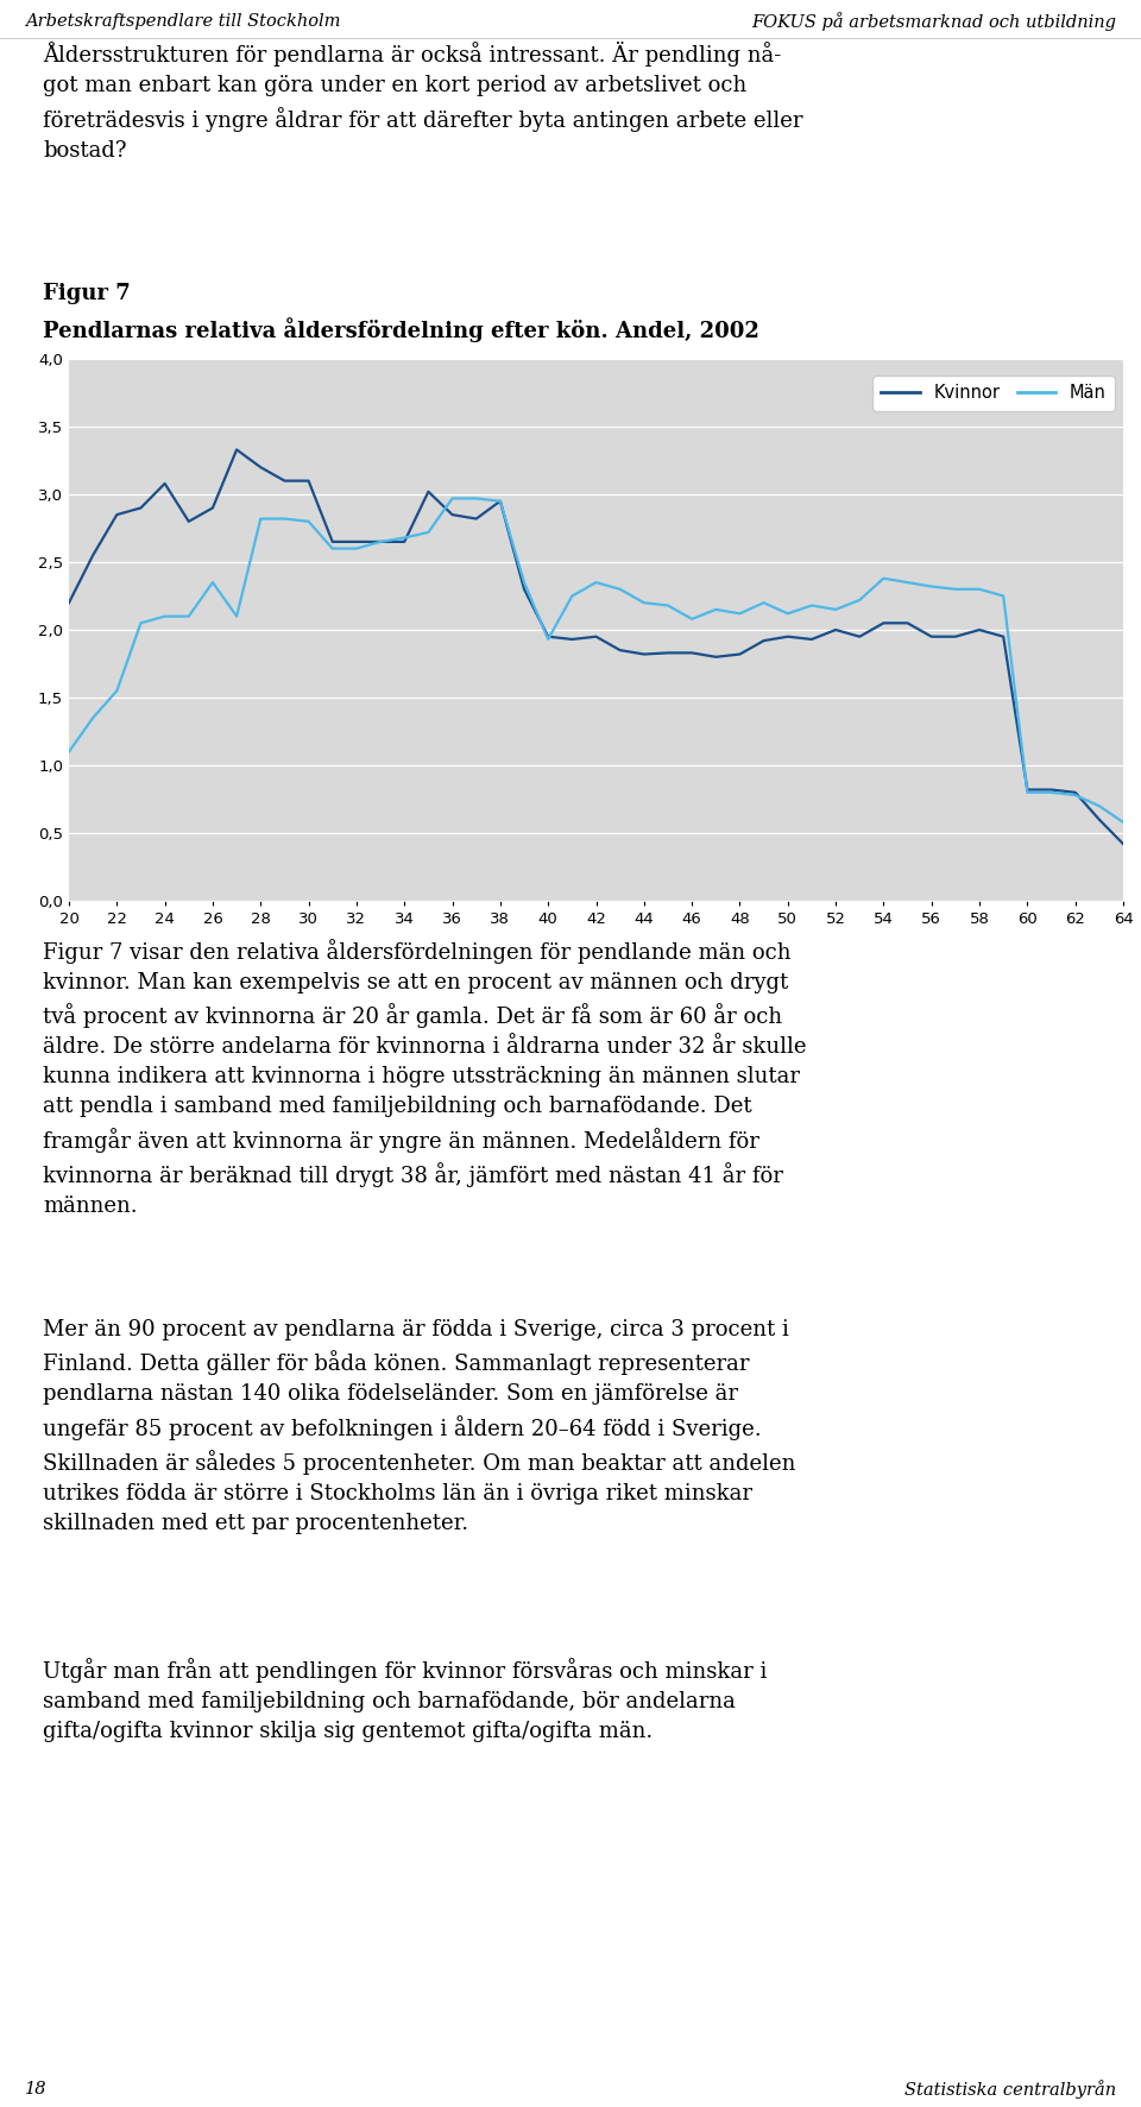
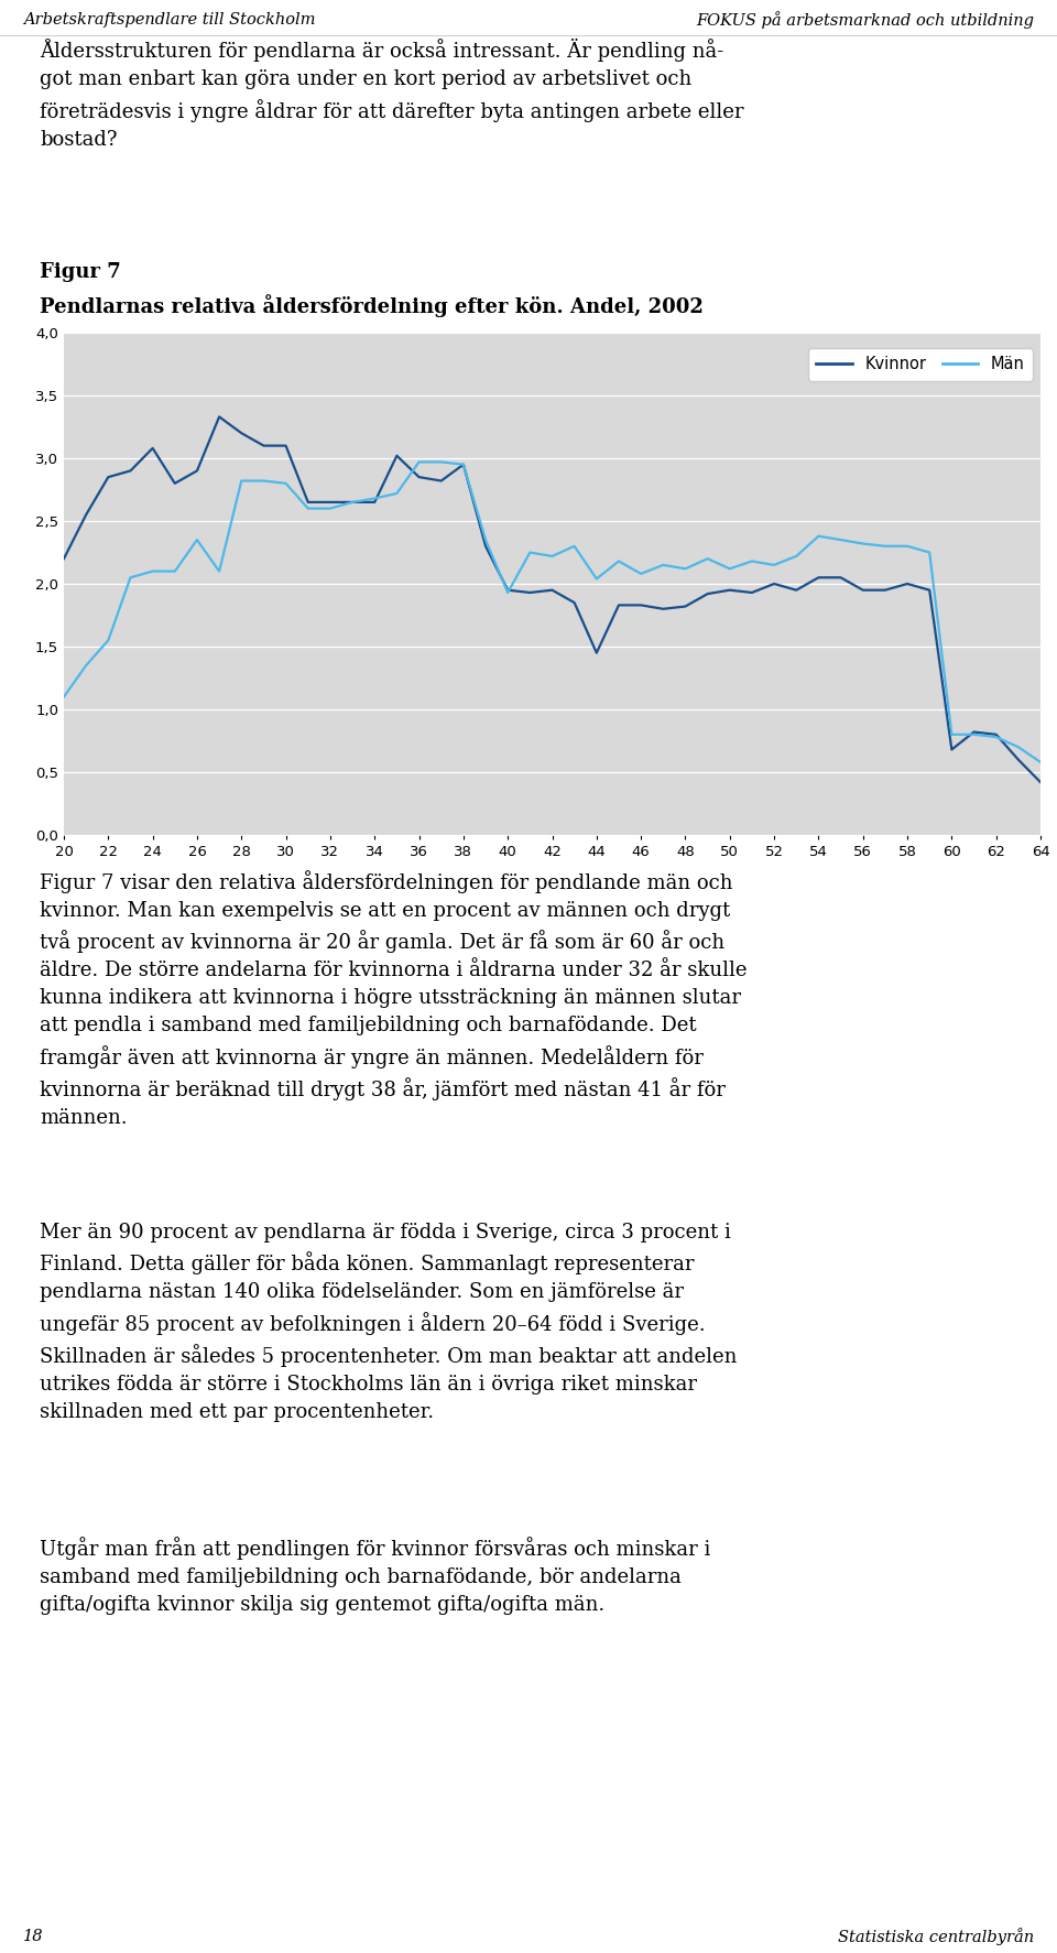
Män/42: 2,35 -> 2,22
Kvinnor/44: 1,82 -> 1,45
Män/44: 2,20 -> 2,04
Kvinnor/60: 0,82 -> 0,68
